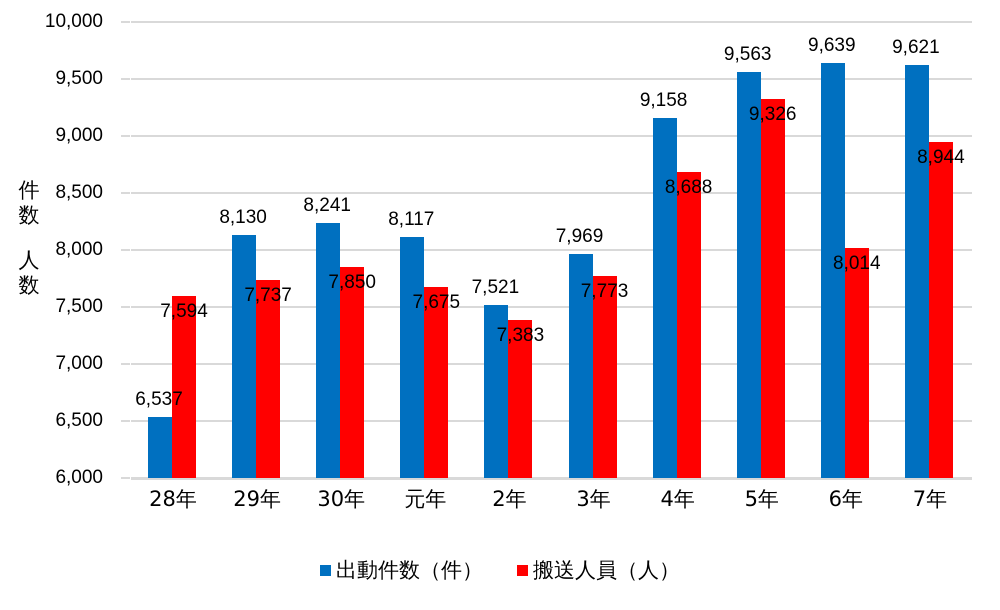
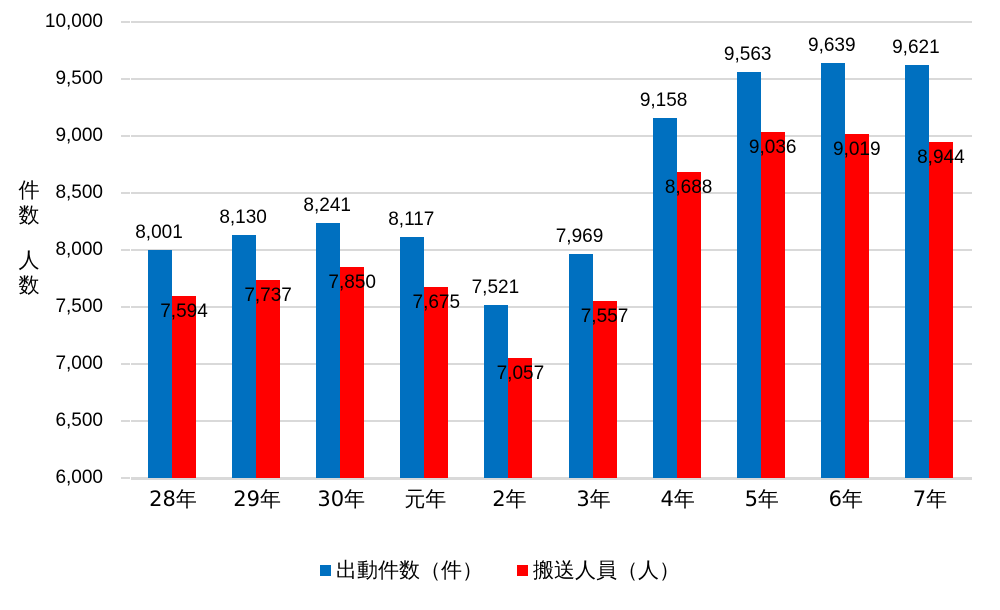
出動件数（件）/28年: 6,537 -> 8,001
搬送人員（人）/2年: 7,383 -> 7,057
搬送人員（人）/3年: 7,773 -> 7,557
搬送人員（人）/5年: 9,326 -> 9,036
搬送人員（人）/6年: 8,014 -> 9,019
